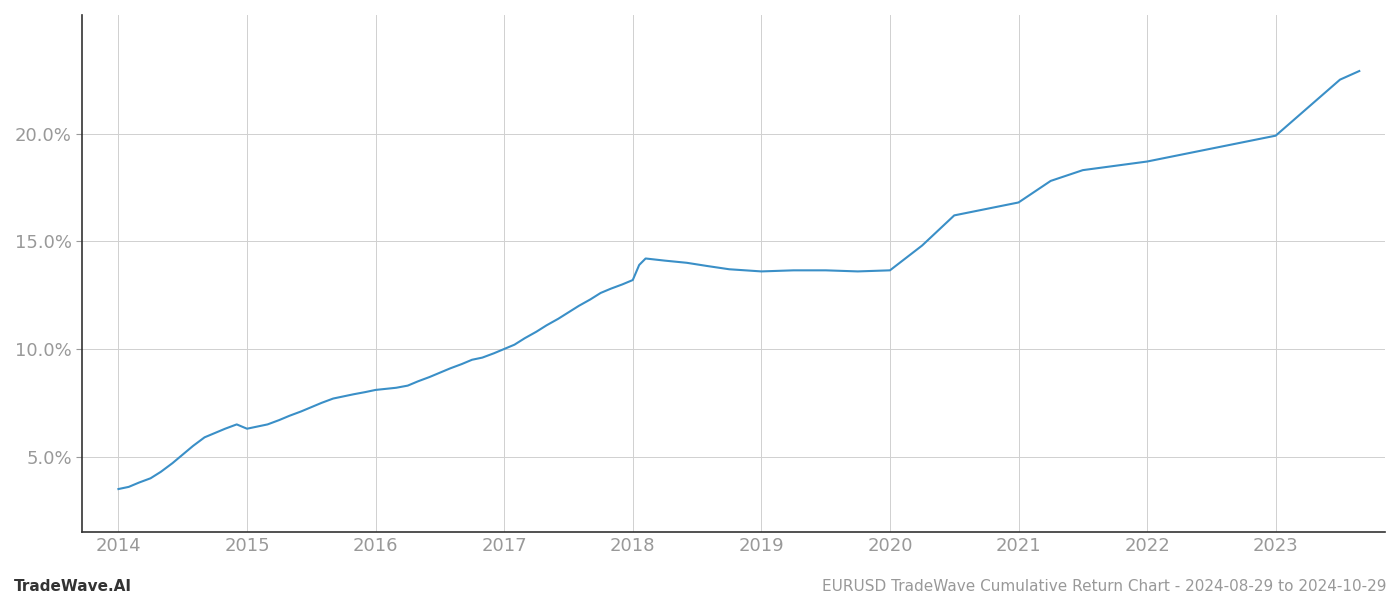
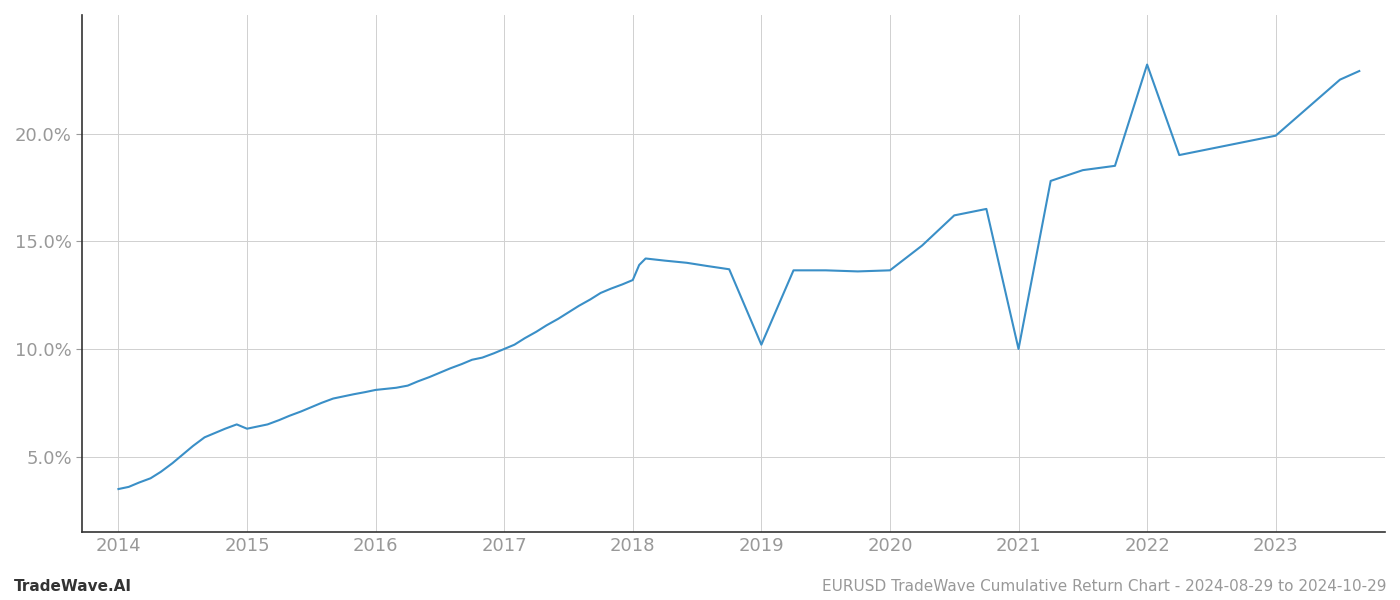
2019: 13.60% -> 10.20%
2021: 16.80% -> 10.00%
2022: 18.70% -> 23.20%
